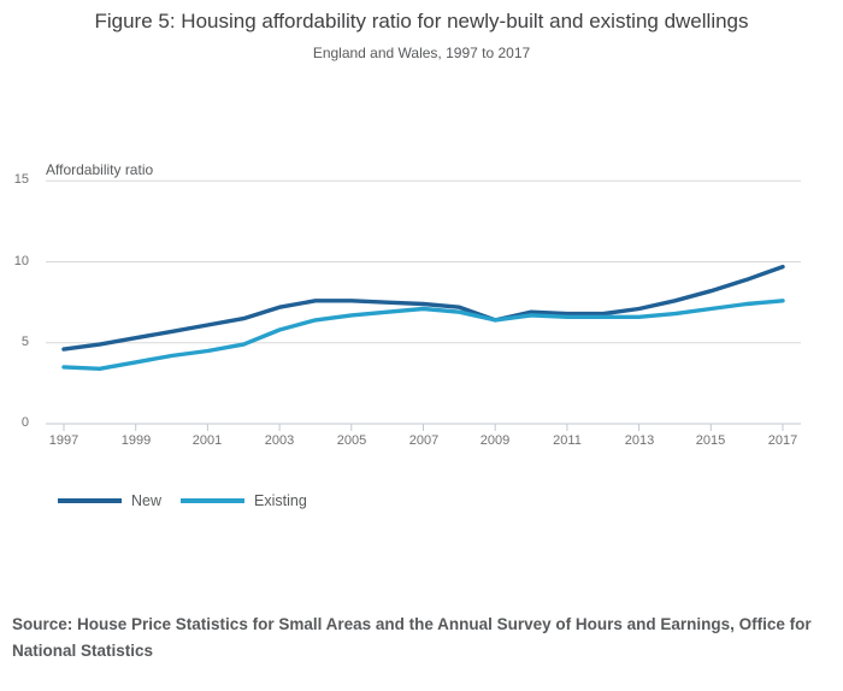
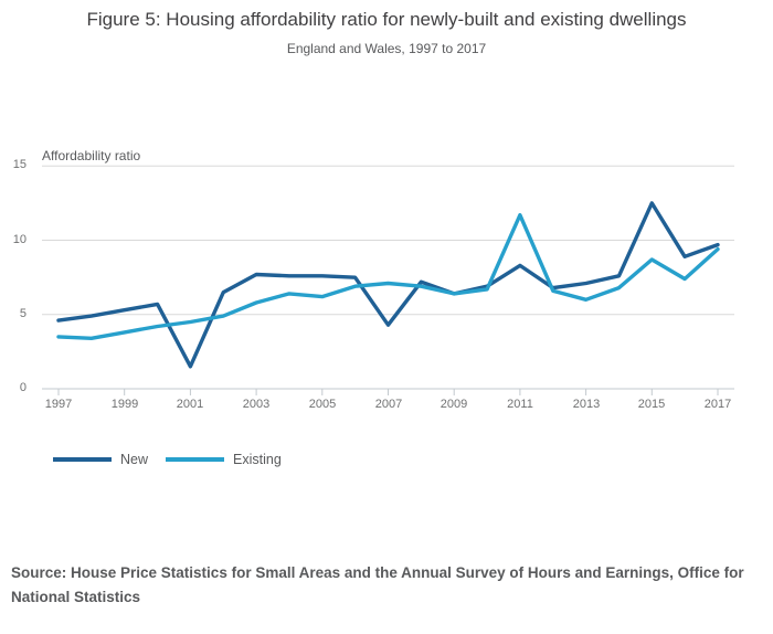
New/2001: 6.1 -> 1.5
New/2003: 7.2 -> 7.7
Existing/2005: 6.7 -> 6.2
New/2007: 7.4 -> 4.3
New/2011: 6.8 -> 8.3
Existing/2011: 6.6 -> 11.7
Existing/2013: 6.6 -> 6.0
New/2015: 8.2 -> 12.5
Existing/2015: 7.1 -> 8.7
Existing/2017: 7.6 -> 9.4
